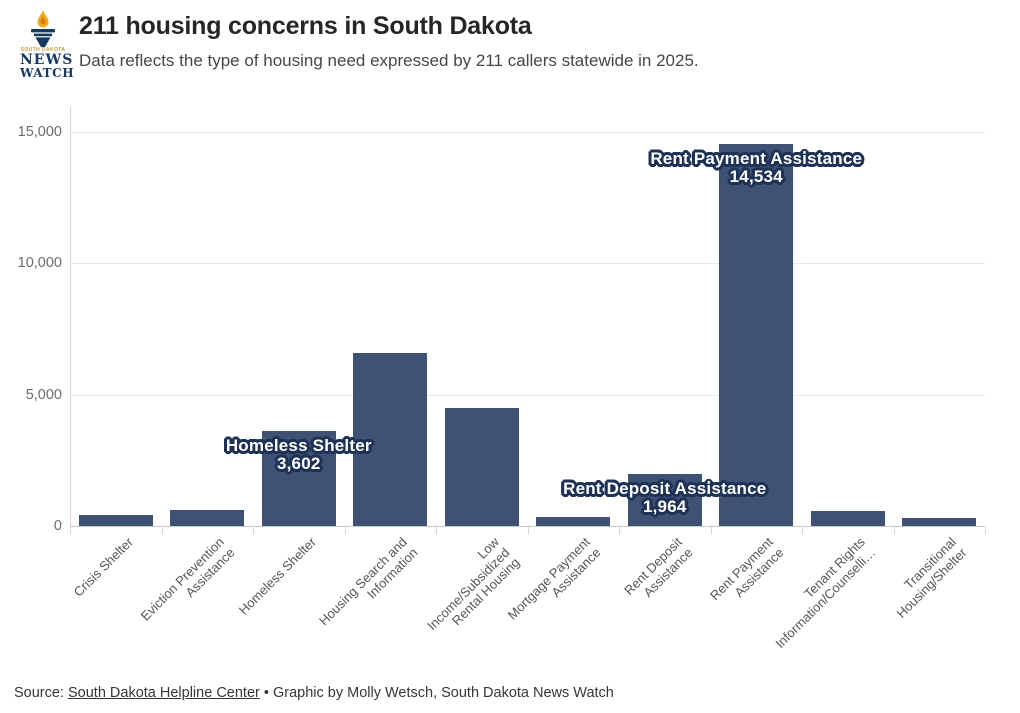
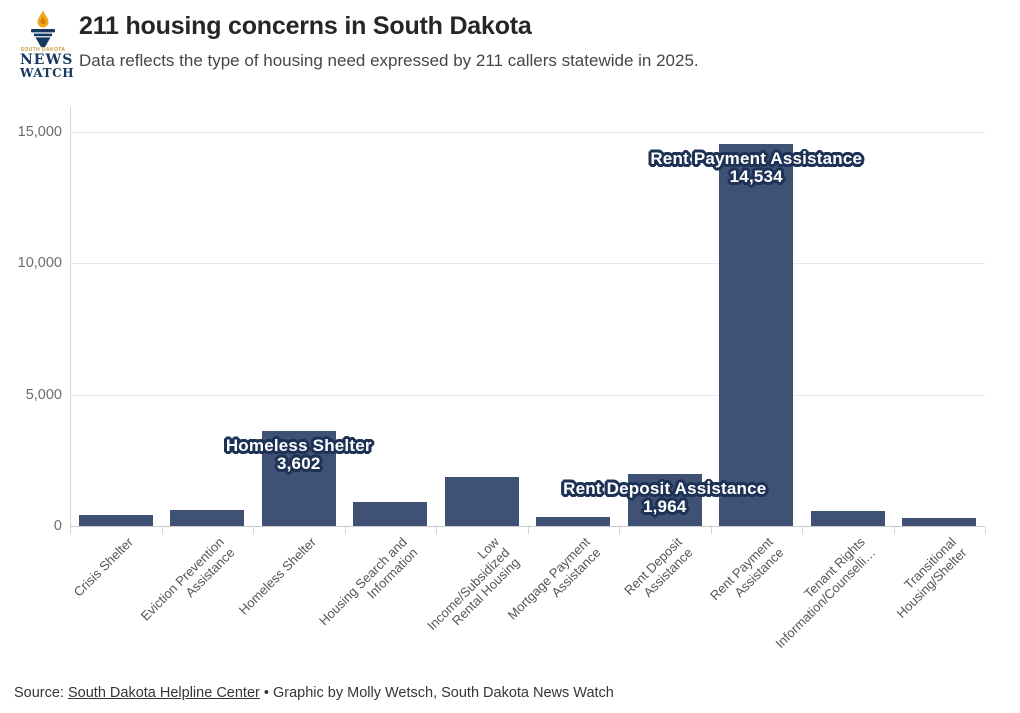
Housing Search and Information: 6600 -> 900
Low Income/Subsidized Rental Housing: 4500 -> 1800
